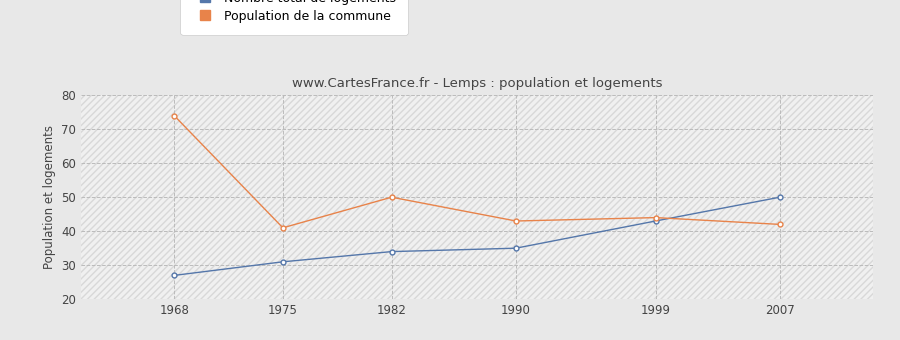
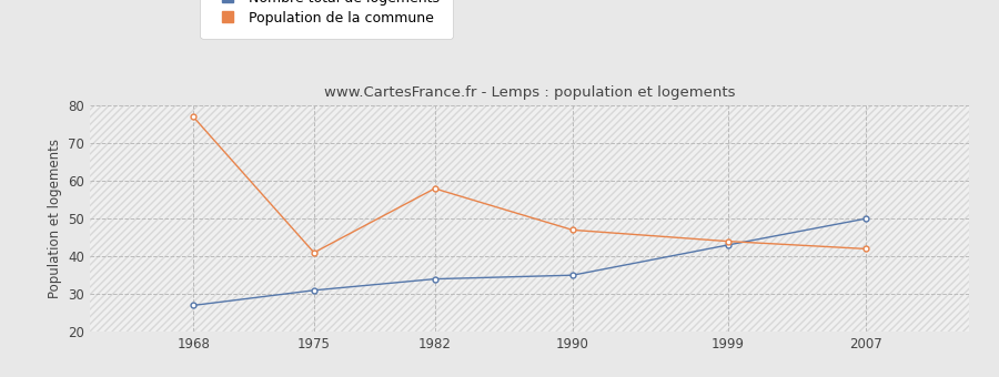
Population de la commune/1968: 74 -> 77
Population de la commune/1982: 50 -> 58
Population de la commune/1990: 43 -> 47
